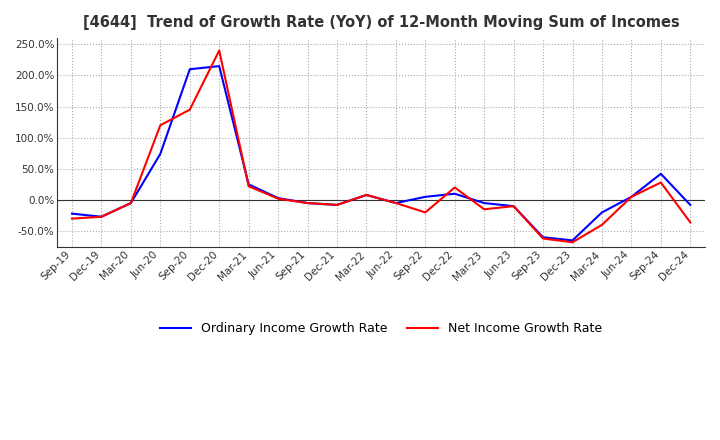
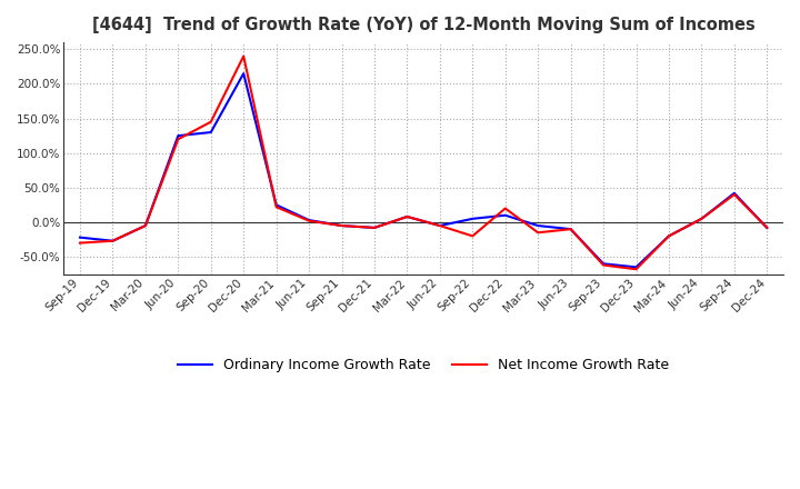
Ordinary Income Growth Rate/Jun-20: 74% -> 125%
Ordinary Income Growth Rate/Sep-20: 210% -> 130%
Net Income Growth Rate/Mar-24: -40% -> -20%
Net Income Growth Rate/Sep-24: 28% -> 40%
Net Income Growth Rate/Dec-24: -36% -> -8%
